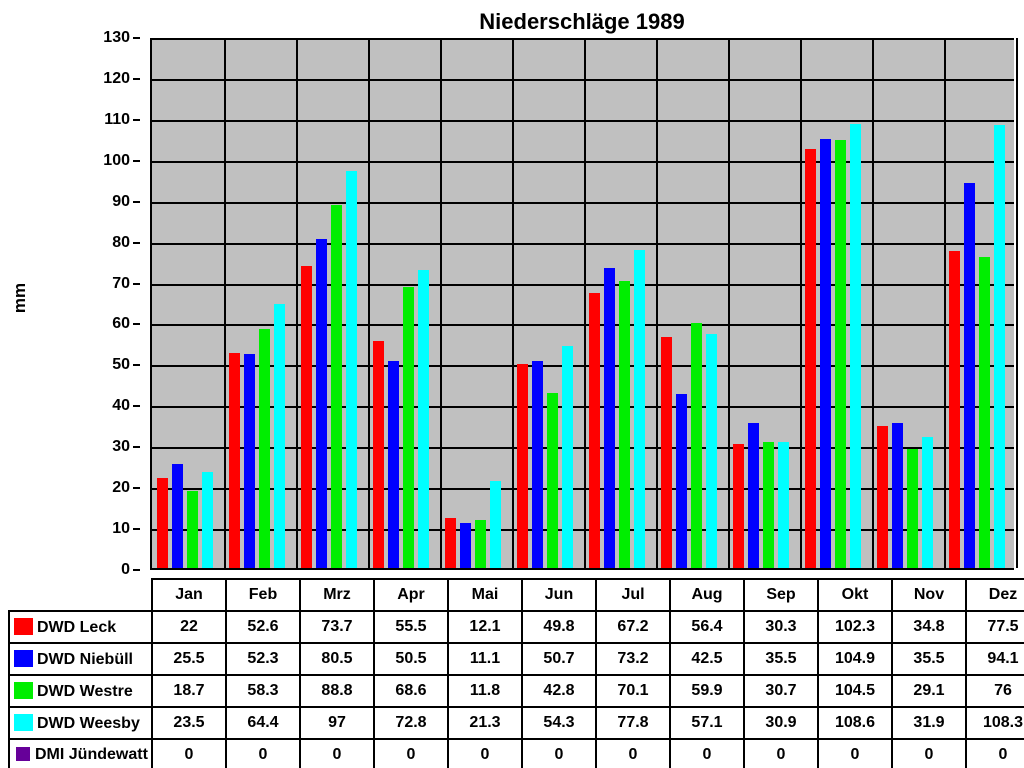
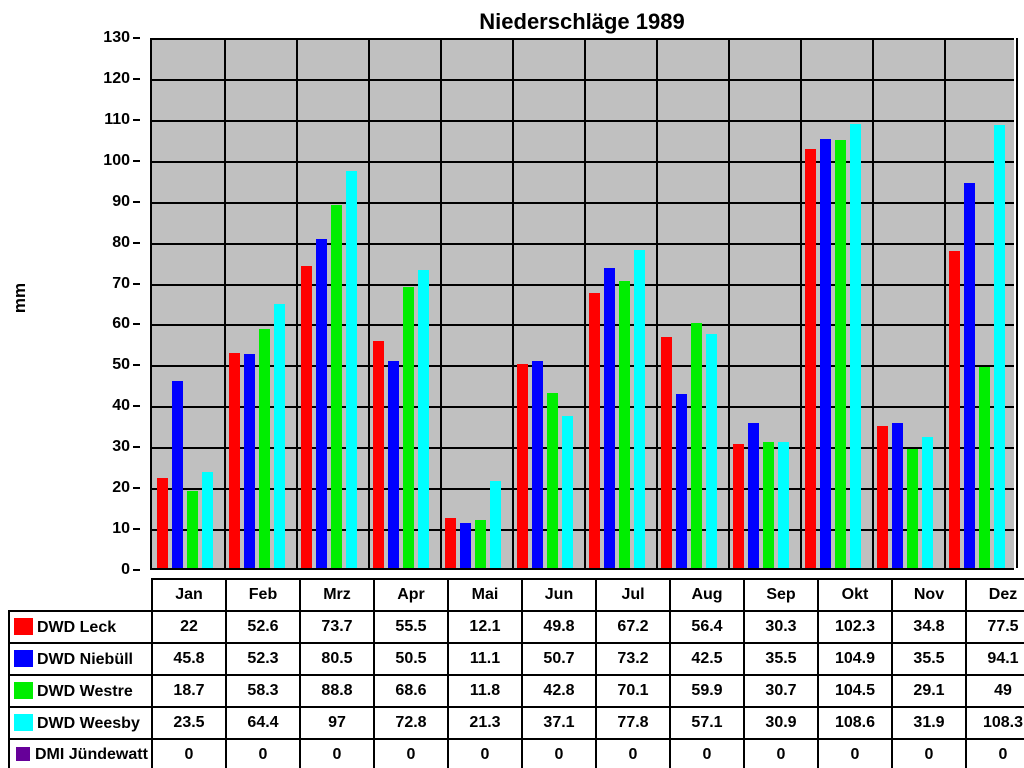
DWD Niebüll/Jan: 25.5 -> 45.8
DWD Weesby/Jun: 54.3 -> 37.1
DWD Westre/Dez: 76 -> 49
